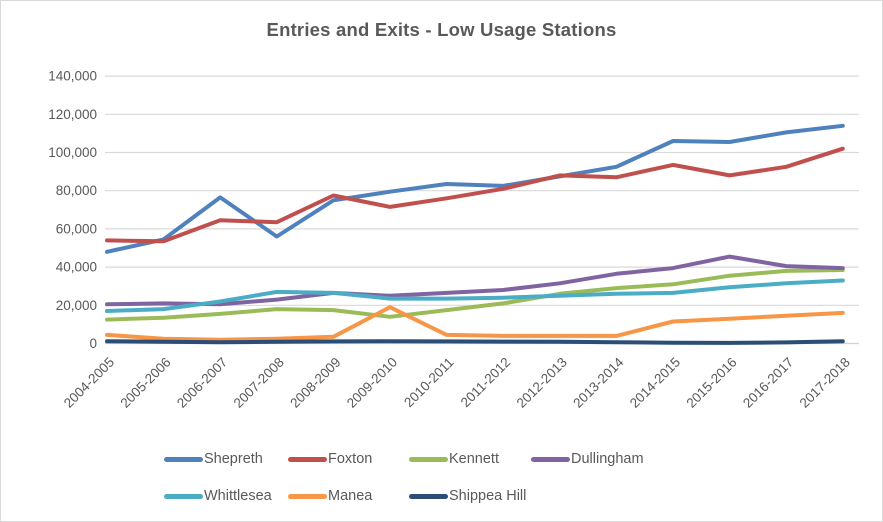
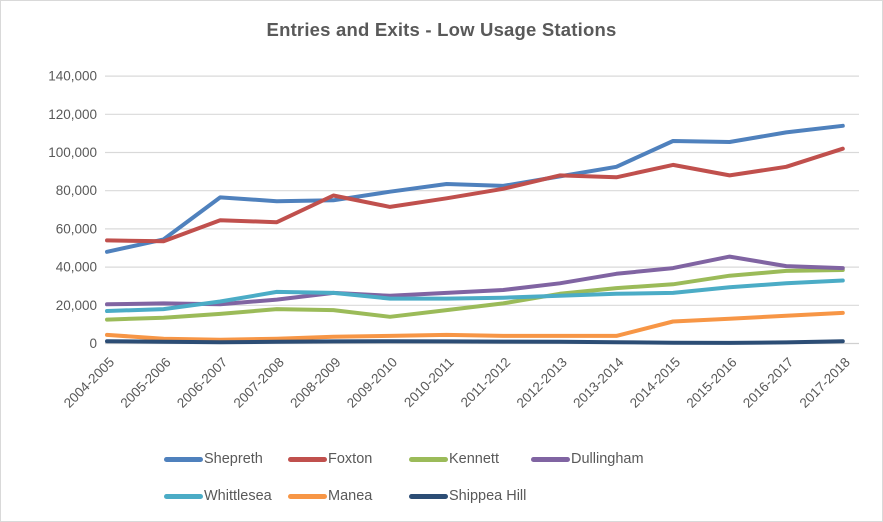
Shepreth/2007-2008: 56000 -> 74000
Manea/2009-2010: 19000 -> 4000
